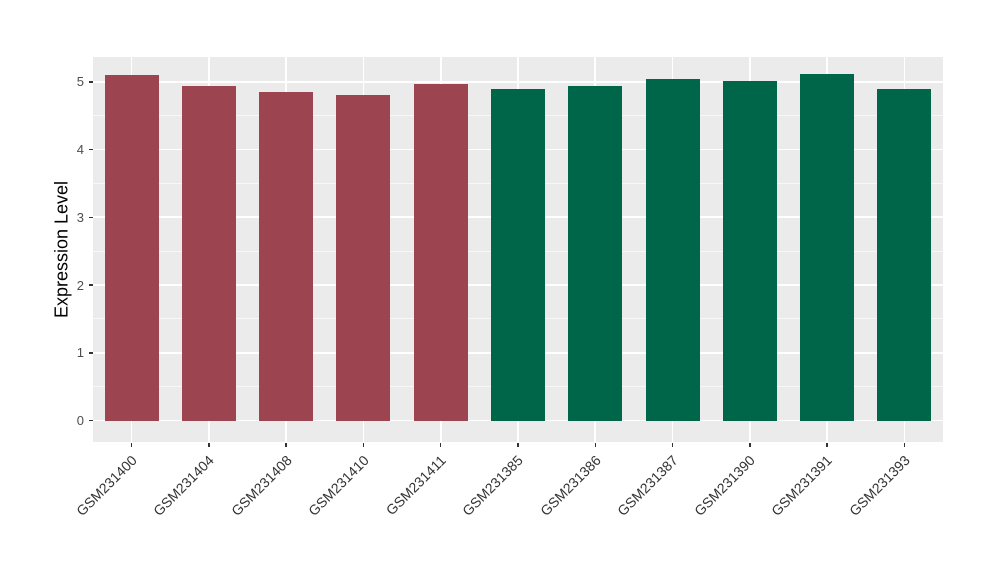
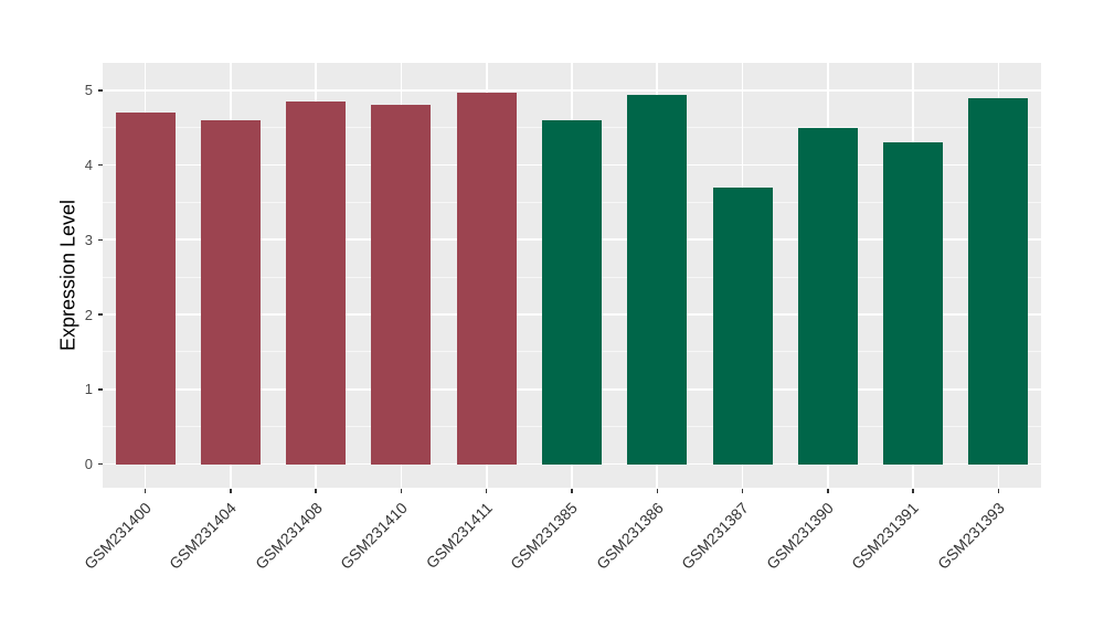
GSM231400: 5.1 -> 4.7
GSM231404: 4.9 -> 4.6
GSM231385: 4.9 -> 4.6
GSM231387: 5.0 -> 3.7
GSM231390: 5.0 -> 4.5
GSM231391: 5.1 -> 4.3
